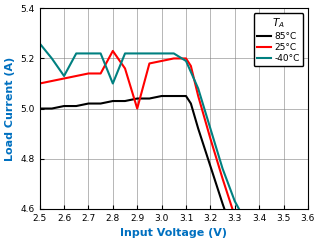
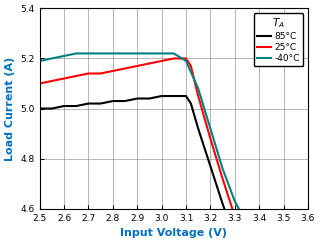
-40°C/2.5: 5.26 -> 5.19
-40°C/2.6: 5.13 -> 5.21
25°C/2.8: 5.23 -> 5.15
-40°C/2.8: 5.10 -> 5.22
25°C/2.9: 5.00 -> 5.17
